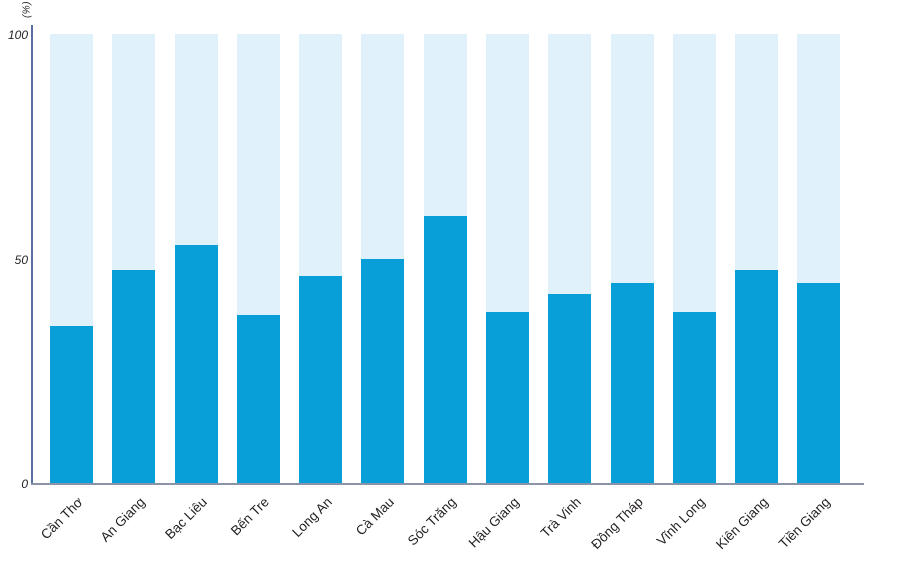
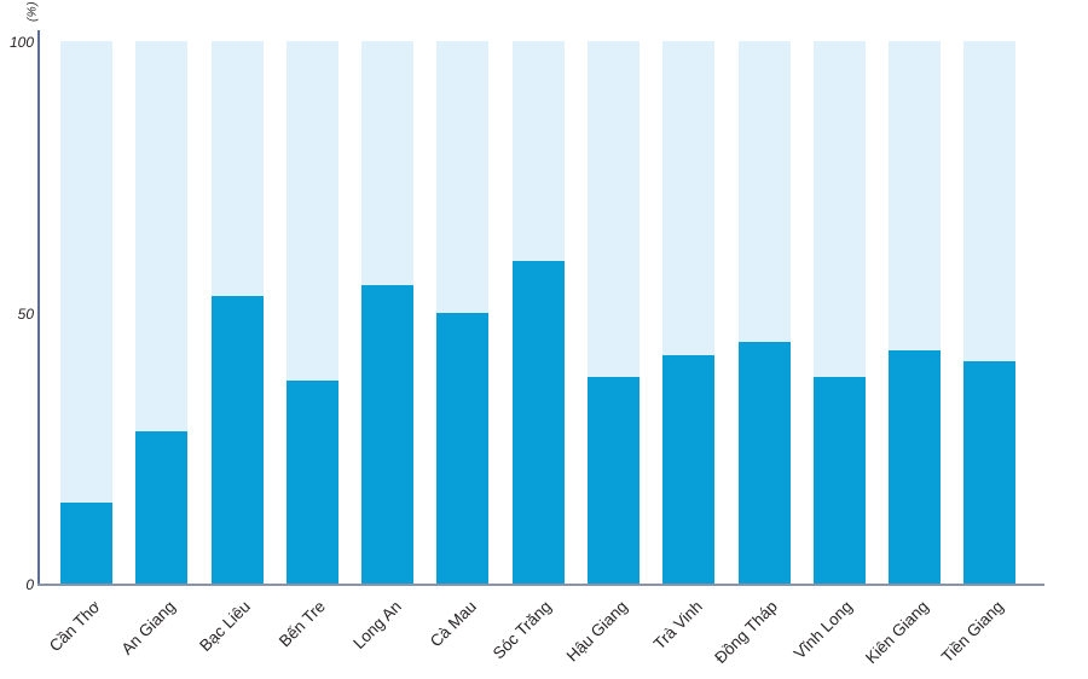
Cần Thơ: 35 -> 15
An Giang: 48 -> 28
Long An: 46 -> 55
Kiên Giang: 48 -> 43
Tiền Giang: 44 -> 41
